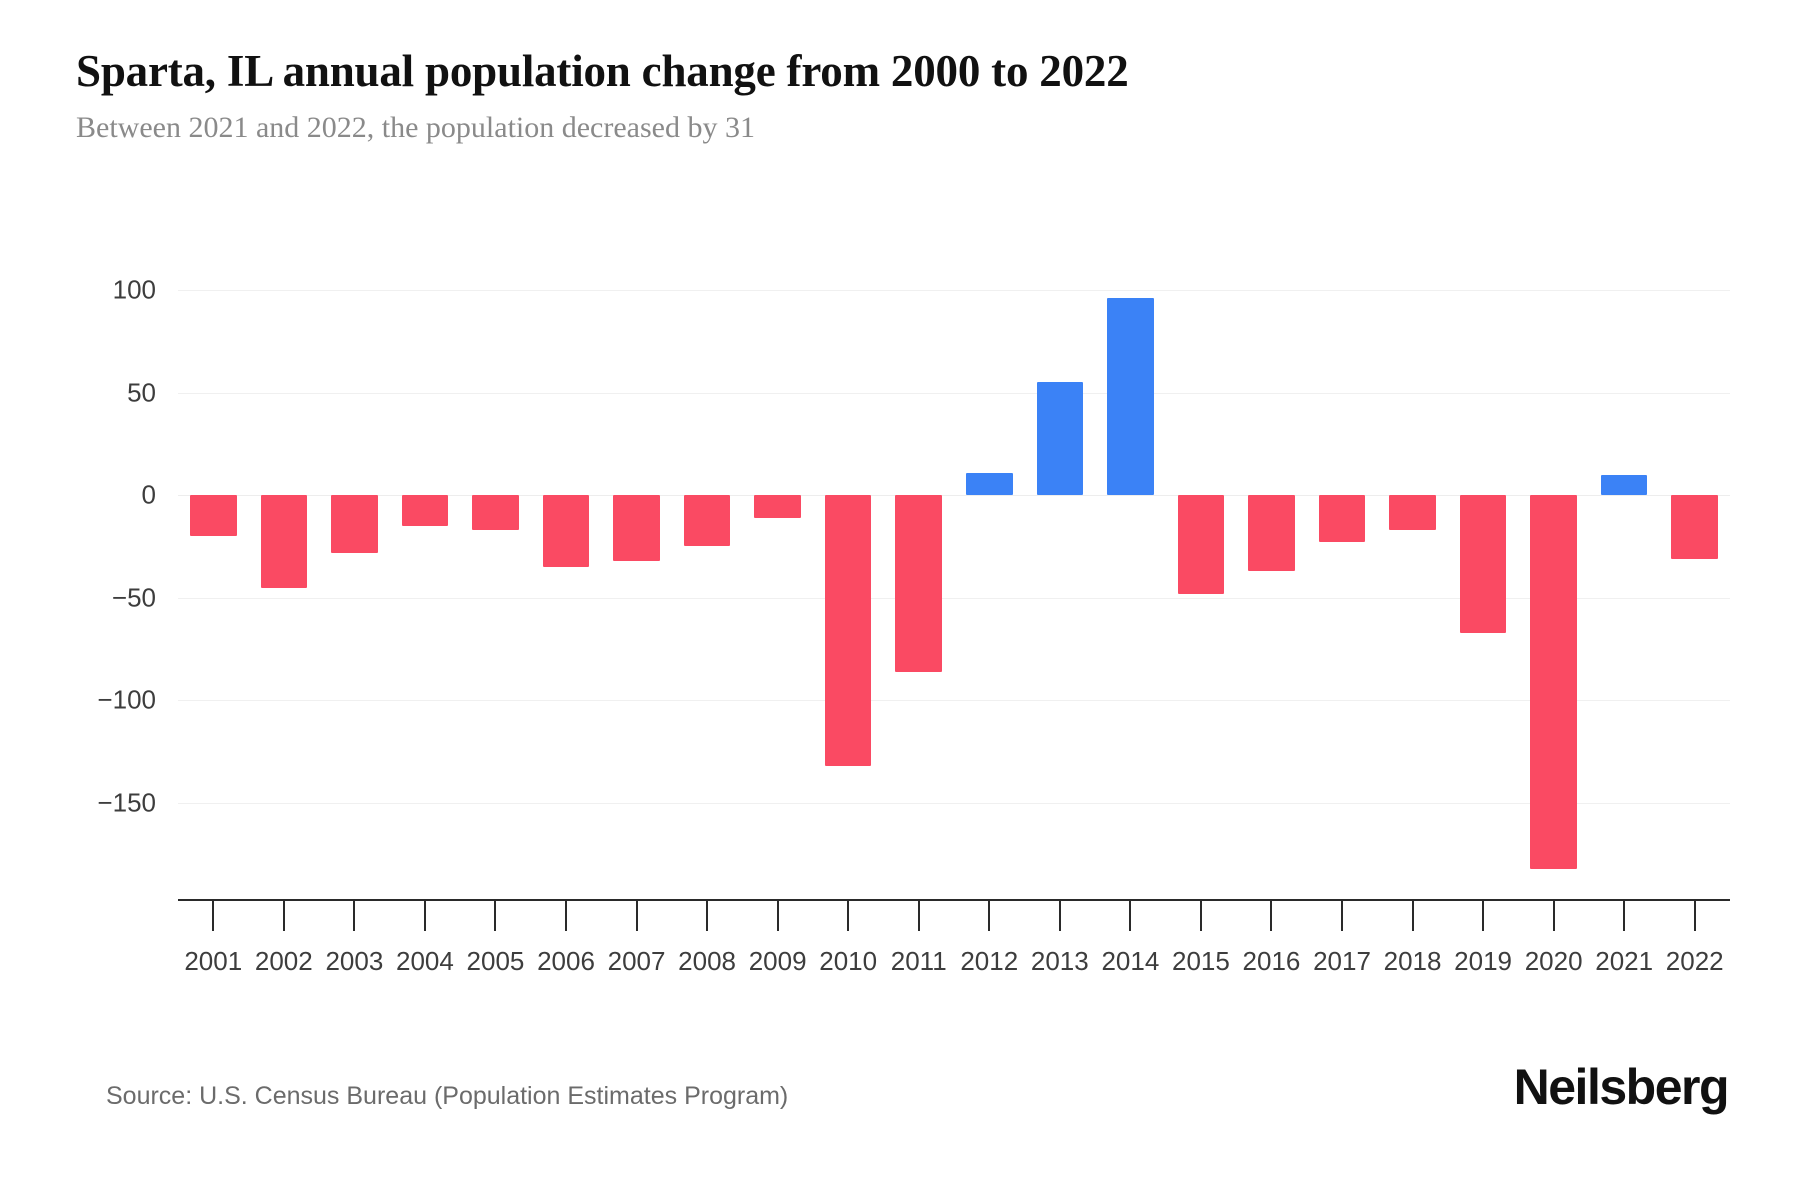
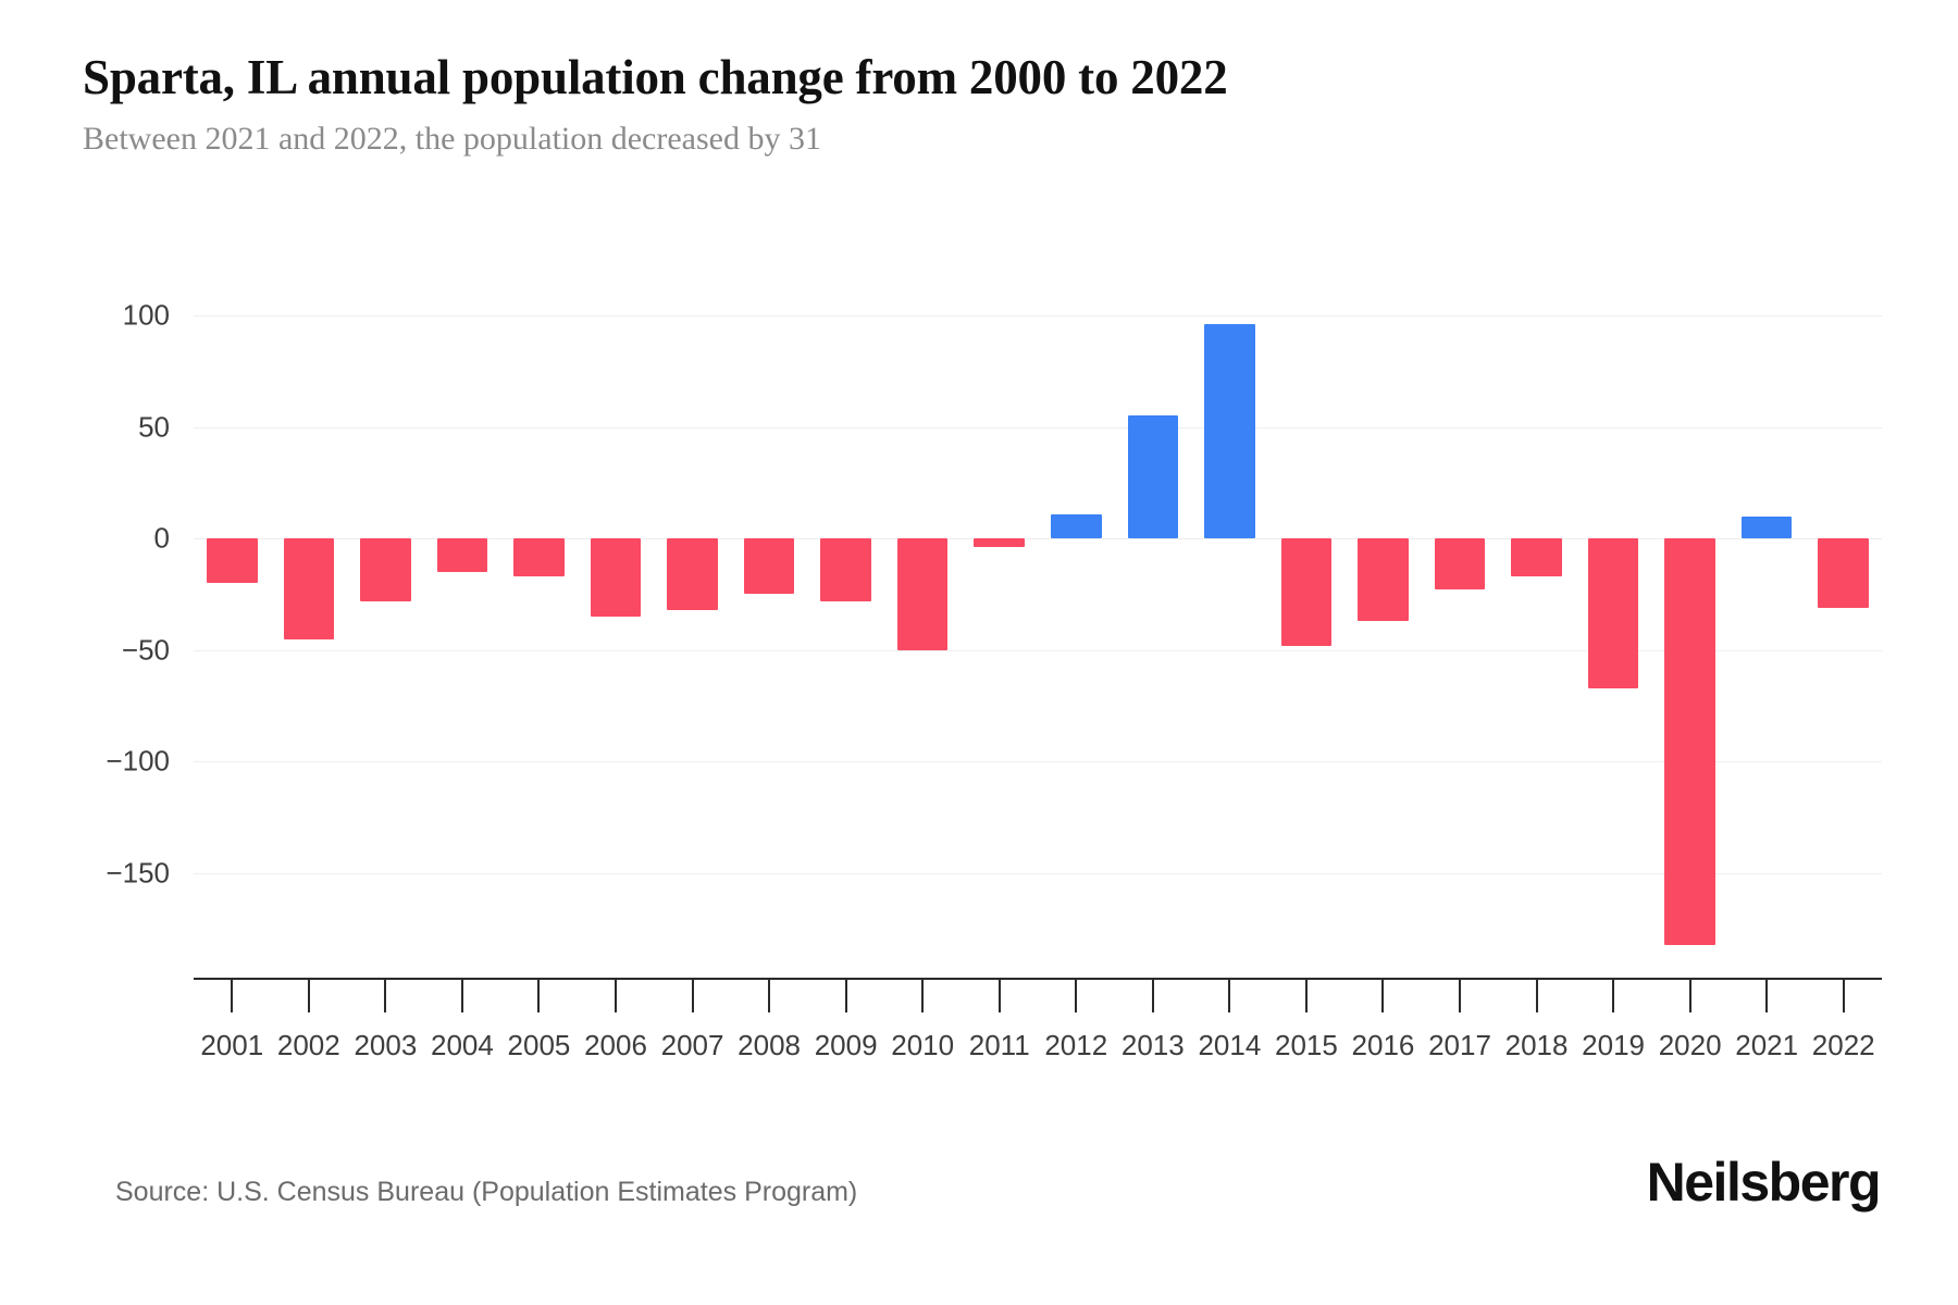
2009: -11 -> -28
2010: -132 -> -50
2011: -86 -> -4
